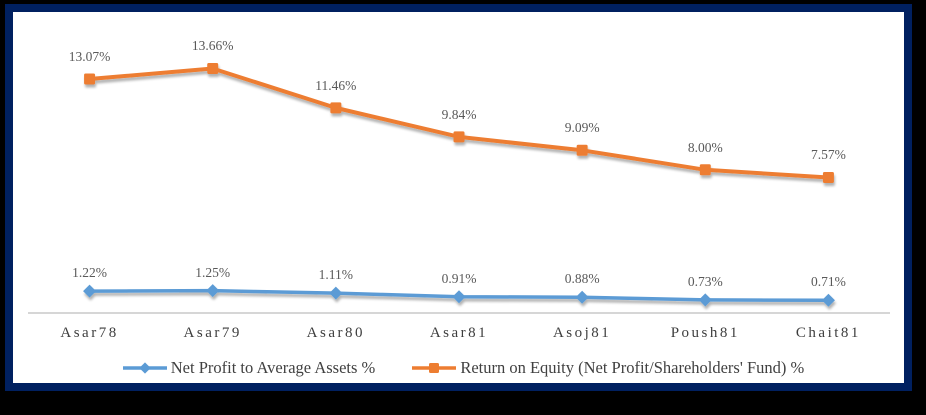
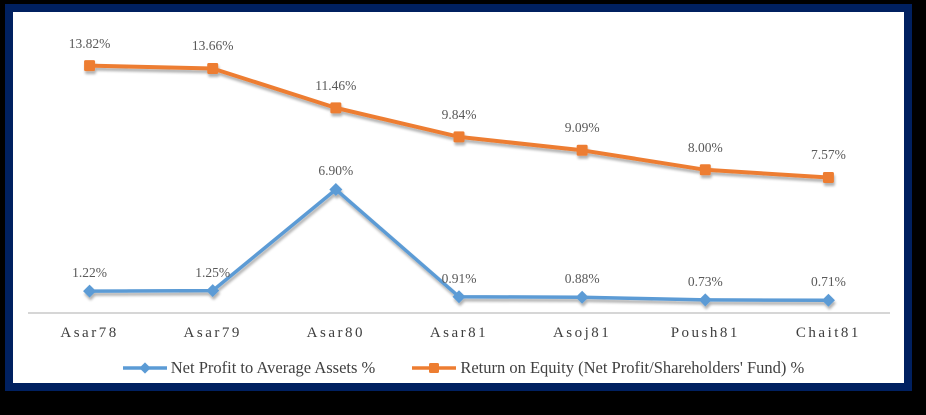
Return on Equity (Net Profit/Shareholders' Fund) %/Asar78: 13.07% -> 13.82%
Net Profit to Average Assets %/Asar80: 1.11% -> 6.90%
